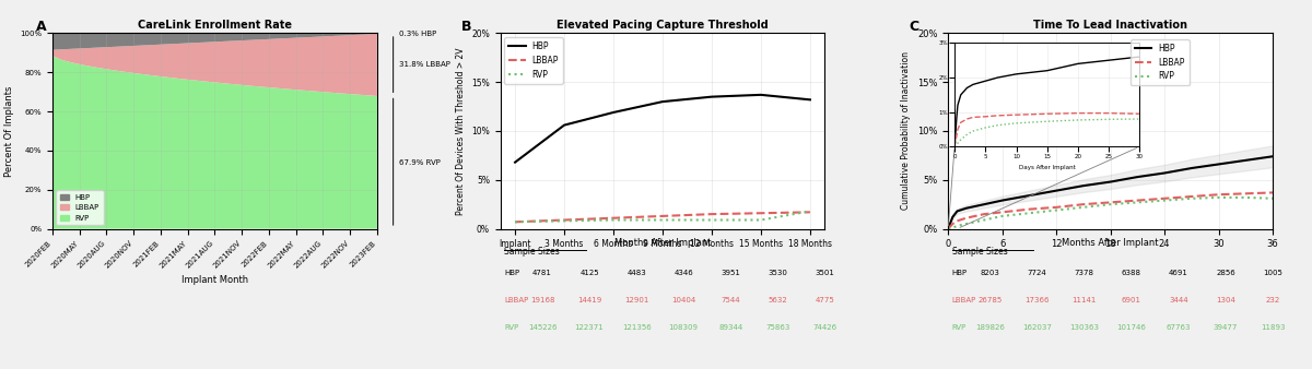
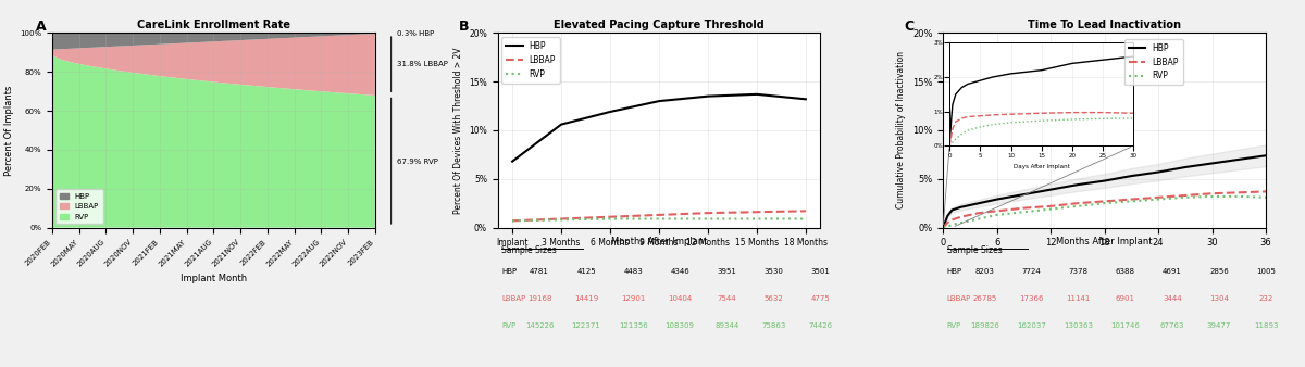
Elevated Pacing Capture Threshold/RVP/18 Months: 1.8% -> 0.9%
